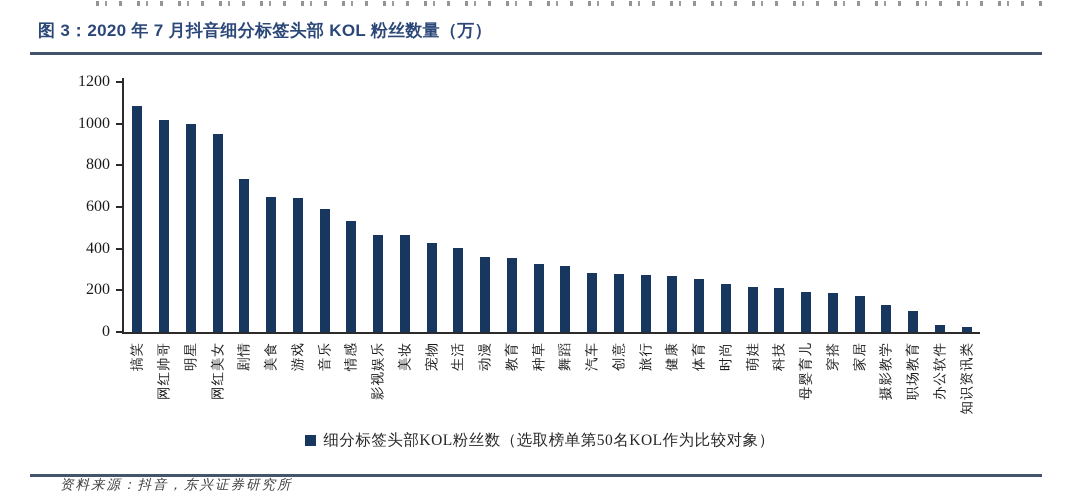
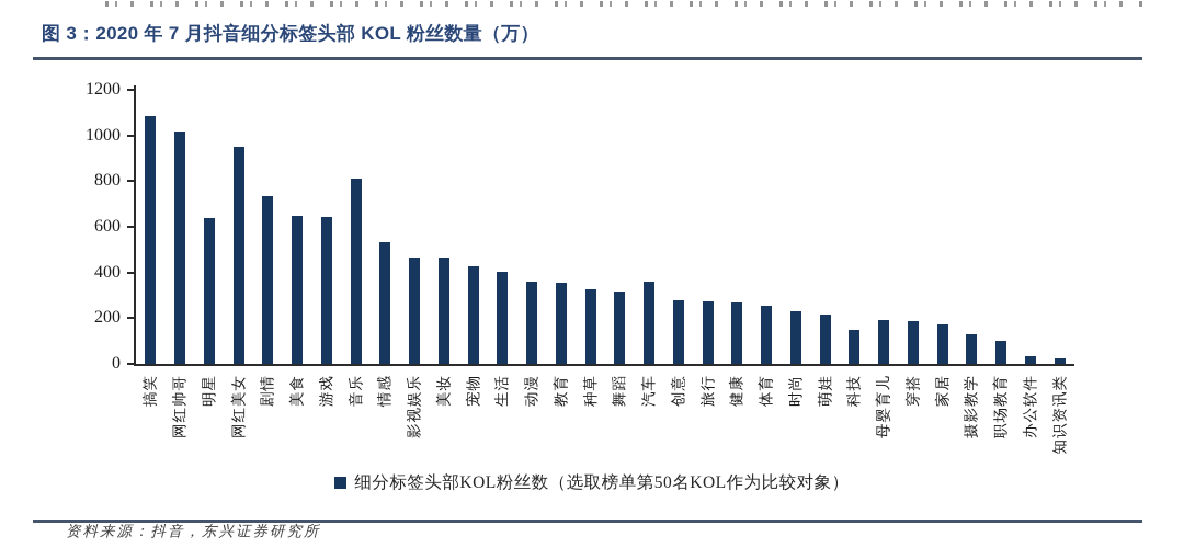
明星: 1000 -> 640
音乐: 590 -> 810
汽车: 280 -> 360
科技: 210 -> 150
